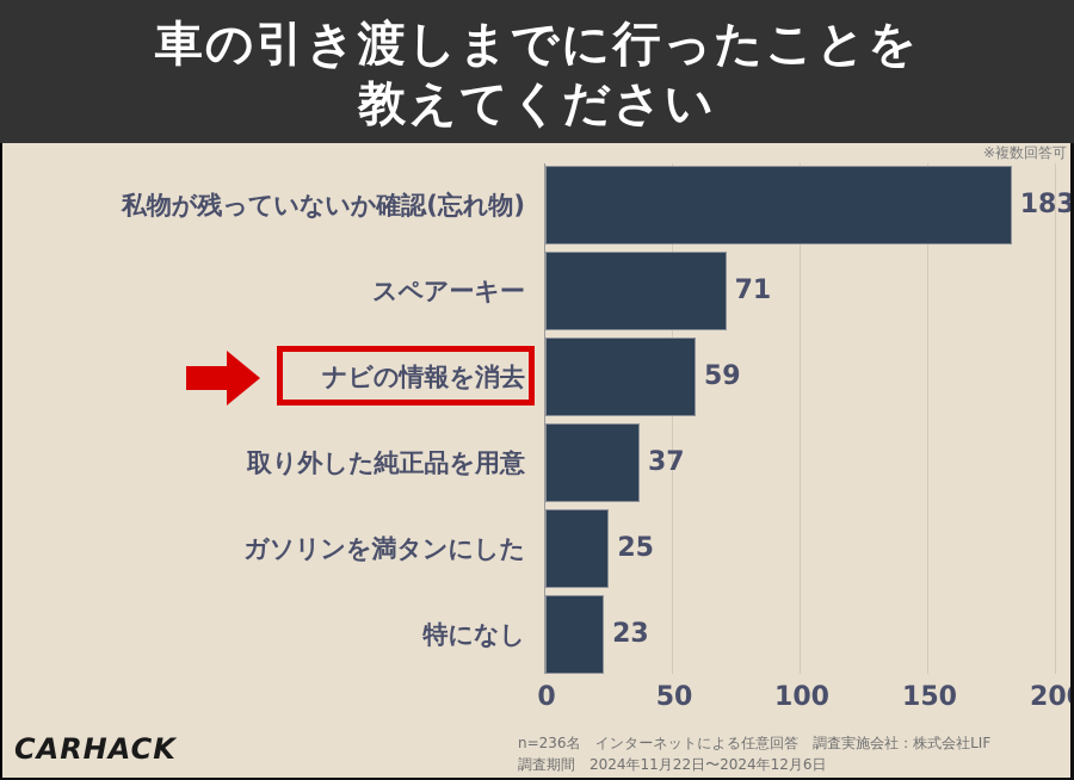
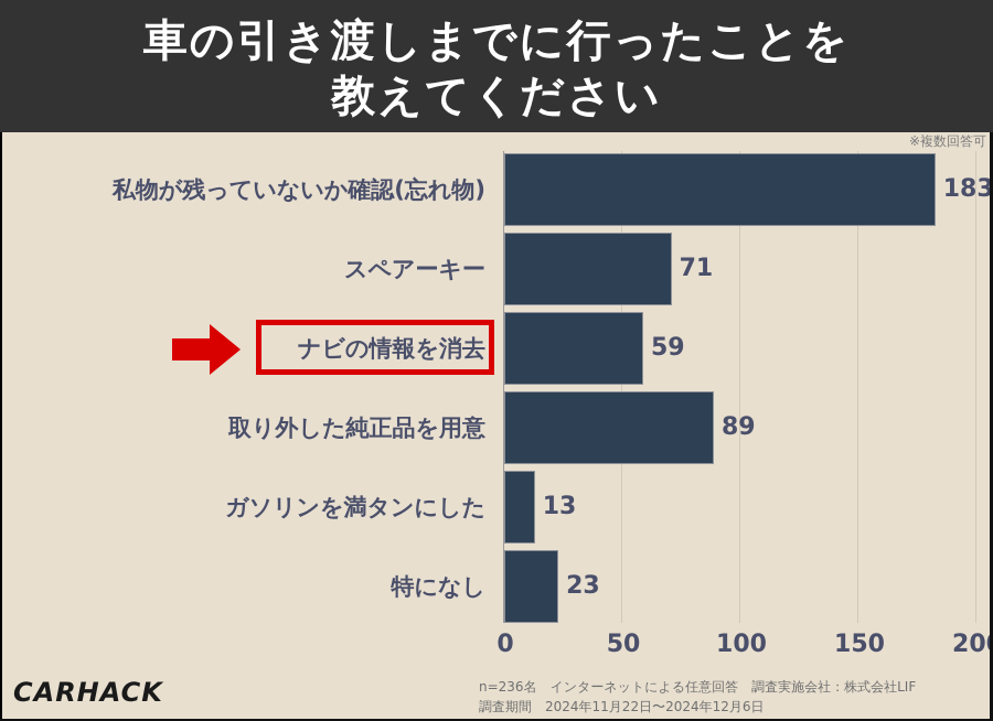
取り外した純正品を用意: 37 -> 89
ガソリンを満タンにした: 25 -> 13
